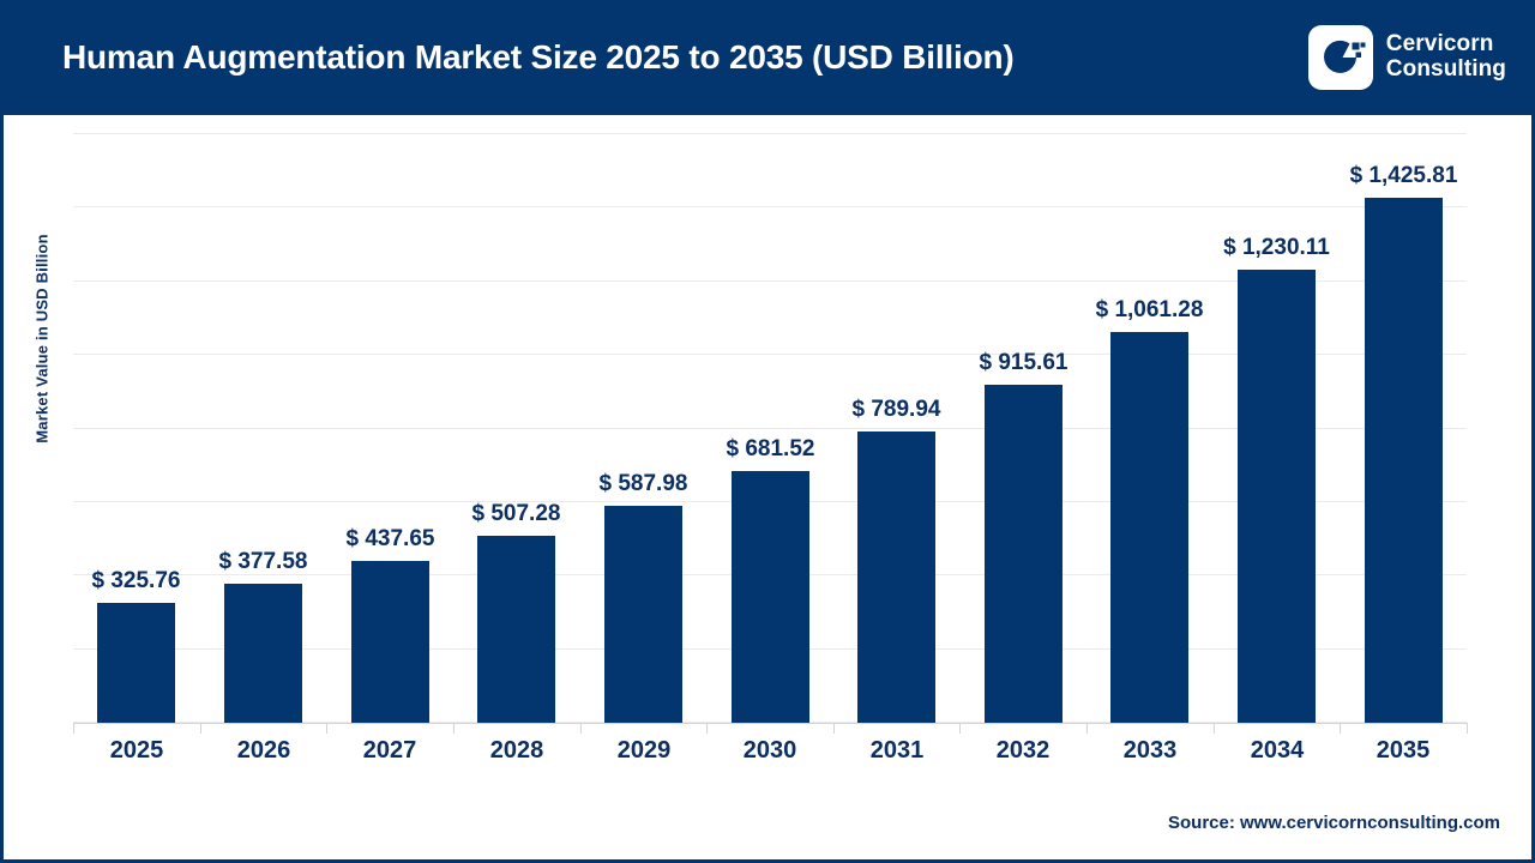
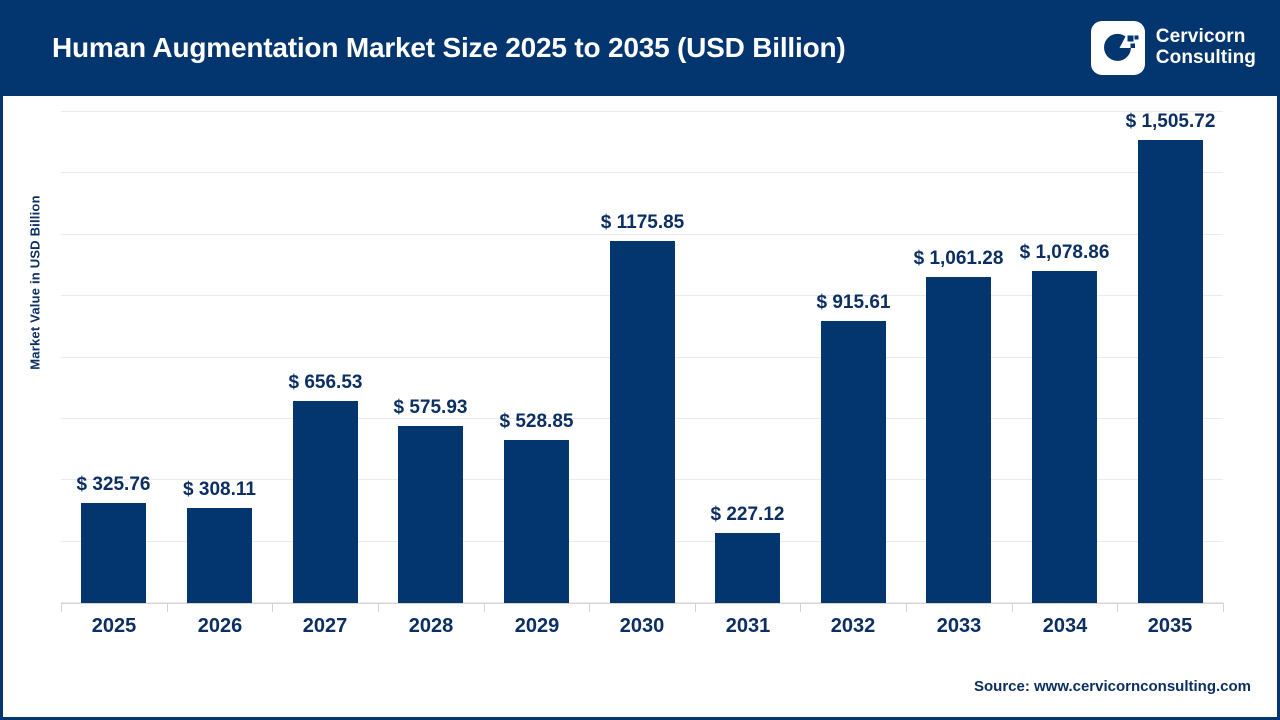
2026: 377.58 -> 308.11
2027: 437.65 -> 656.53
2028: 507.28 -> 575.93
2029: 587.98 -> 528.85
2030: 681.52 -> 1175.85
2031: 789.94 -> 227.12
2034: 1,230.11 -> 1,078.86
2035: 1,425.81 -> 1,505.72
